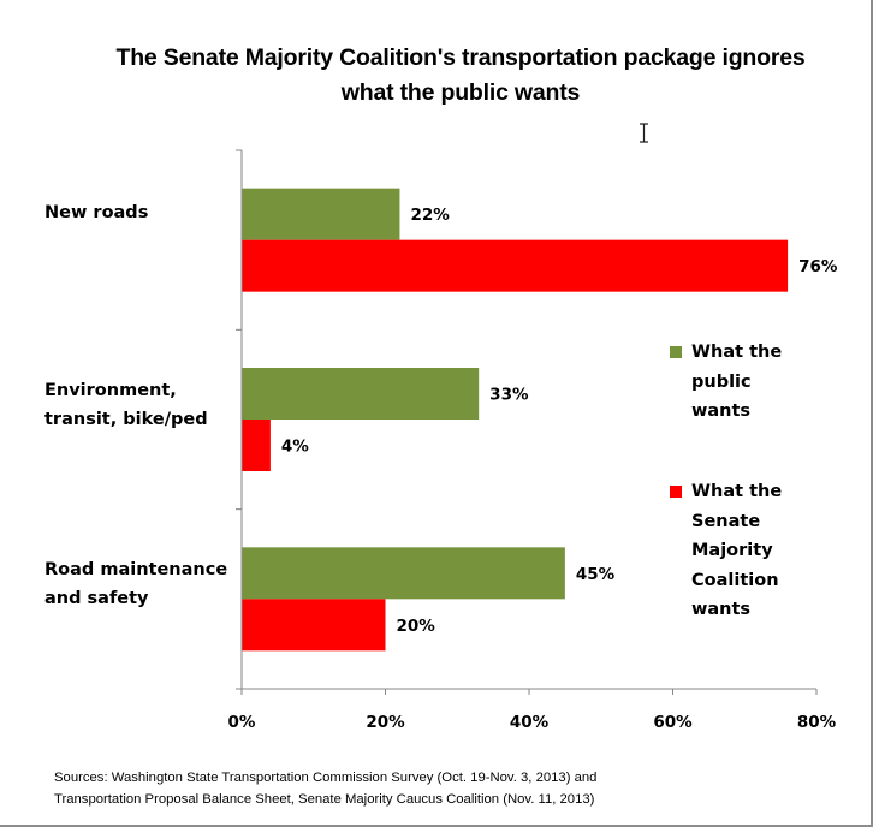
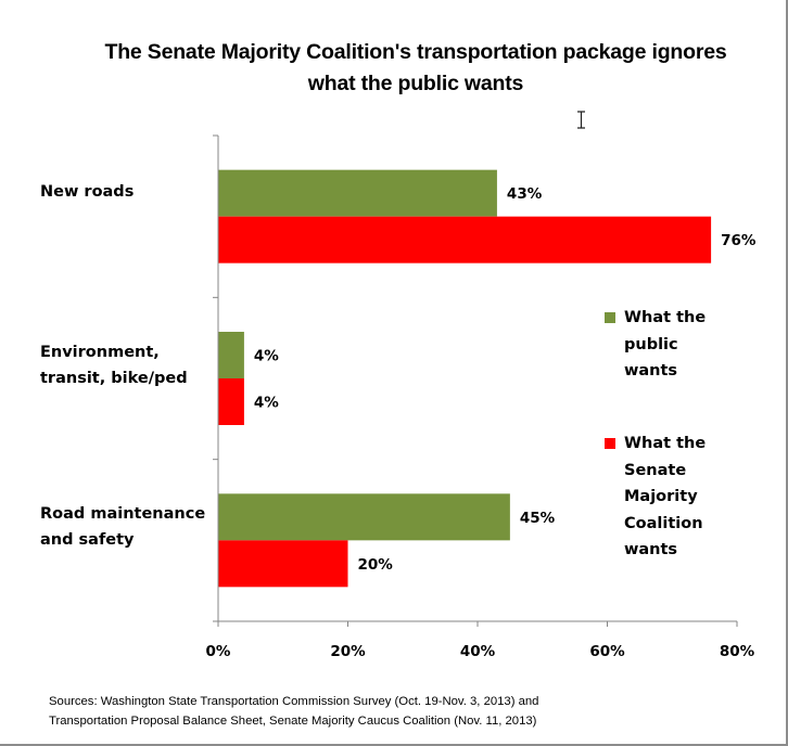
What the public wants/New roads: 22% -> 43%
What the public wants/Environment, transit, bike/ped: 33% -> 4%
